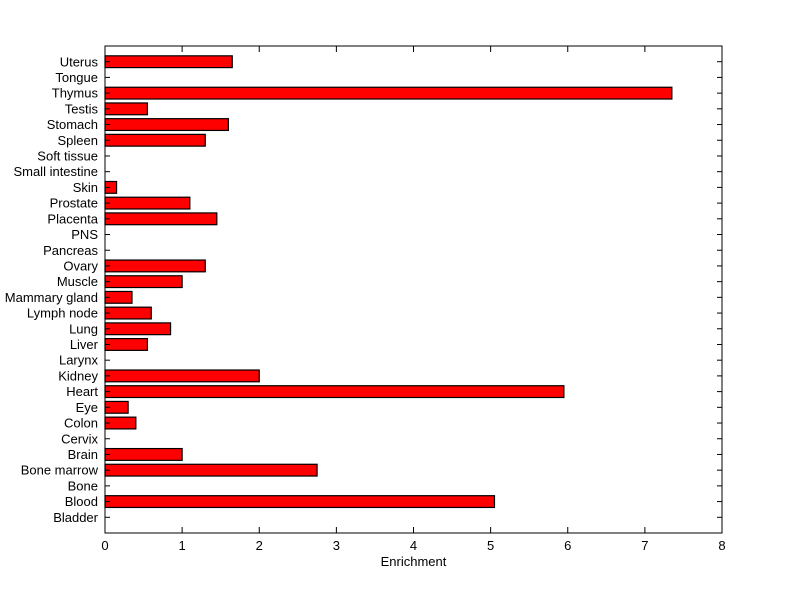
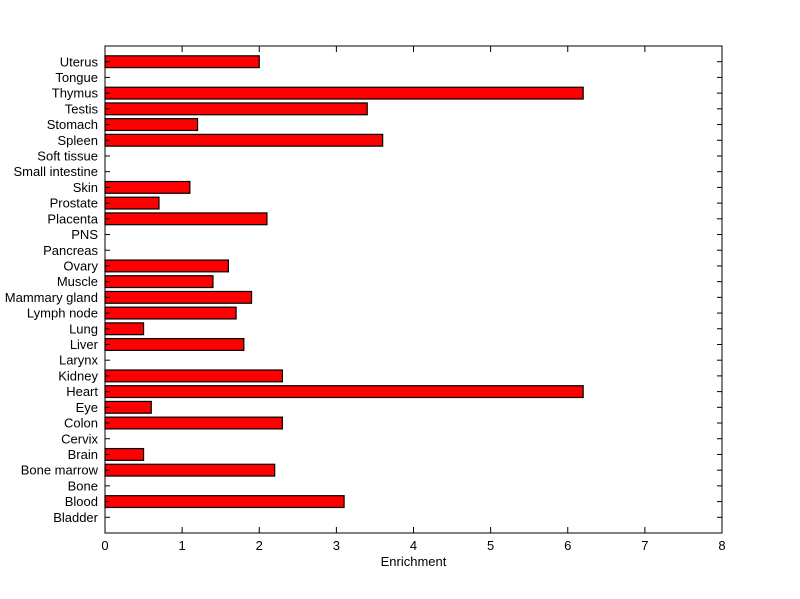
Uterus: 1.6 -> 2.0
Thymus: 7.3 -> 6.2
Testis: 0.6 -> 3.4
Stomach: 1.6 -> 1.2
Spleen: 1.3 -> 3.6
Skin: 0.1 -> 1.1
Prostate: 1.1 -> 0.7
Placenta: 1.4 -> 2.1
Ovary: 1.3 -> 1.6
Muscle: 1.0 -> 1.4
Mammary gland: 0.3 -> 1.9
Lymph node: 0.6 -> 1.7
Lung: 0.8 -> 0.5
Liver: 0.6 -> 1.8
Kidney: 2.0 -> 2.3
Heart: 6.0 -> 6.2
Eye: 0.3 -> 0.6
Colon: 0.4 -> 2.3
Brain: 1.0 -> 0.5
Bone marrow: 2.8 -> 2.2
Blood: 5.0 -> 3.1
